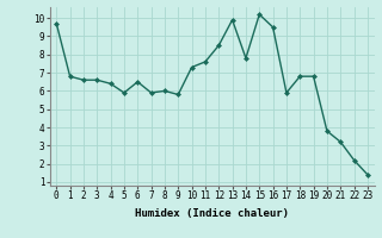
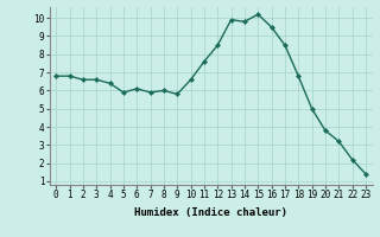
0: 9.7 -> 6.8
6: 6.5 -> 6.1
10: 7.3 -> 6.6
14: 7.8 -> 9.8
17: 5.9 -> 8.5
19: 6.8 -> 5.0
